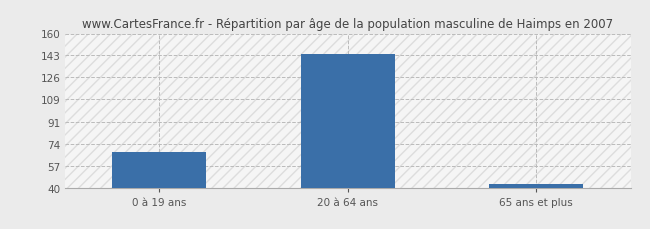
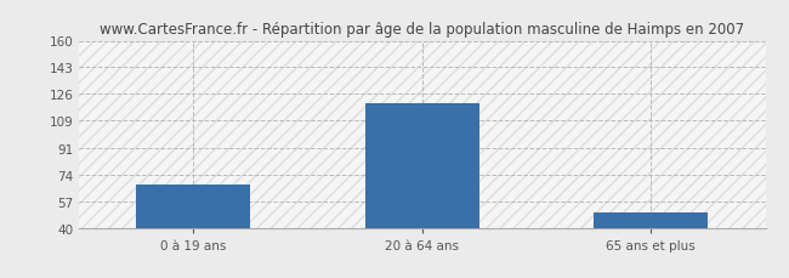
20 à 64 ans: 144 -> 120
65 ans et plus: 43 -> 50
